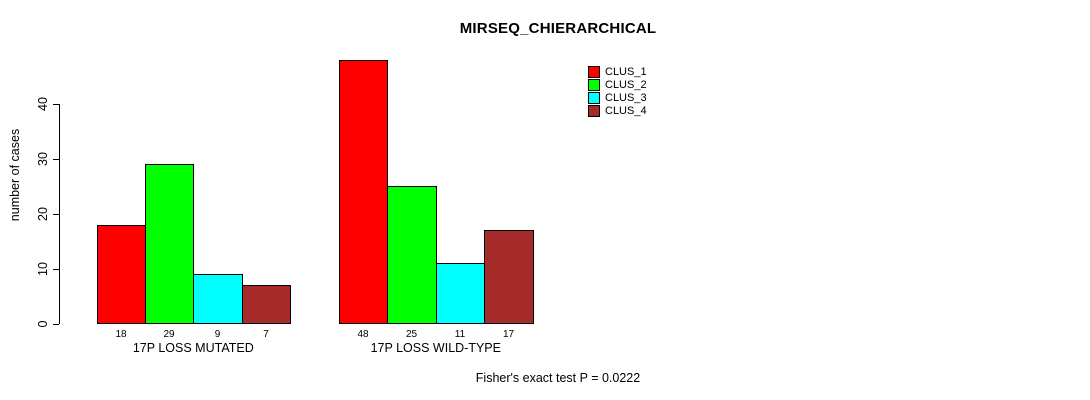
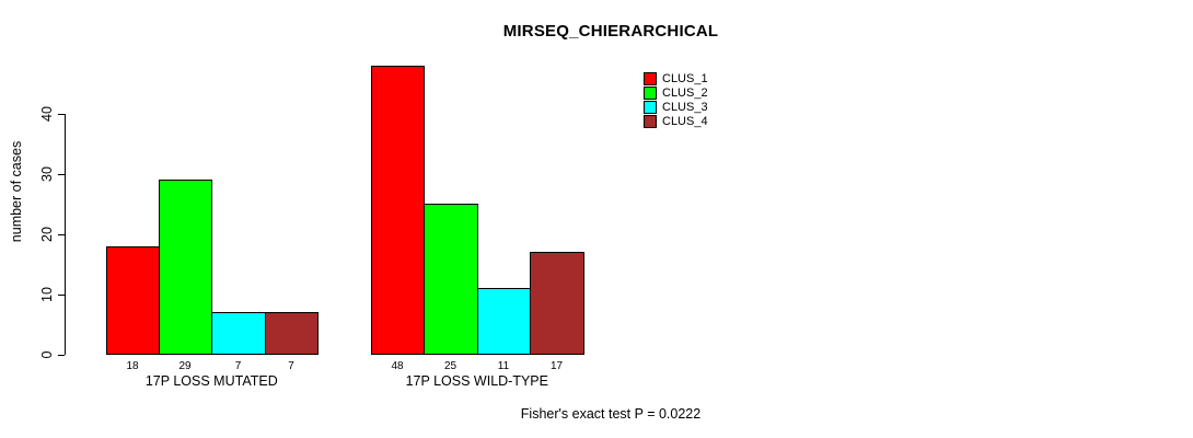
CLUS_3/17P LOSS MUTATED: 9 -> 7
